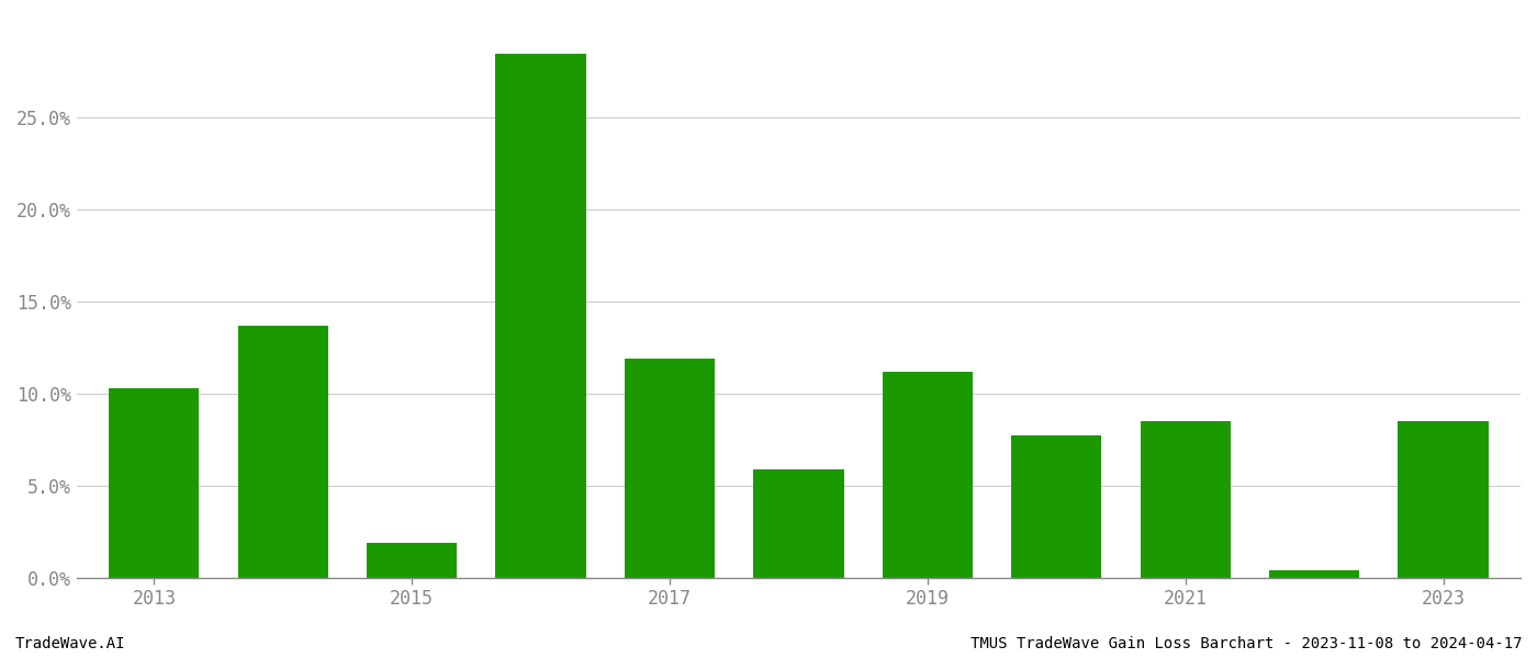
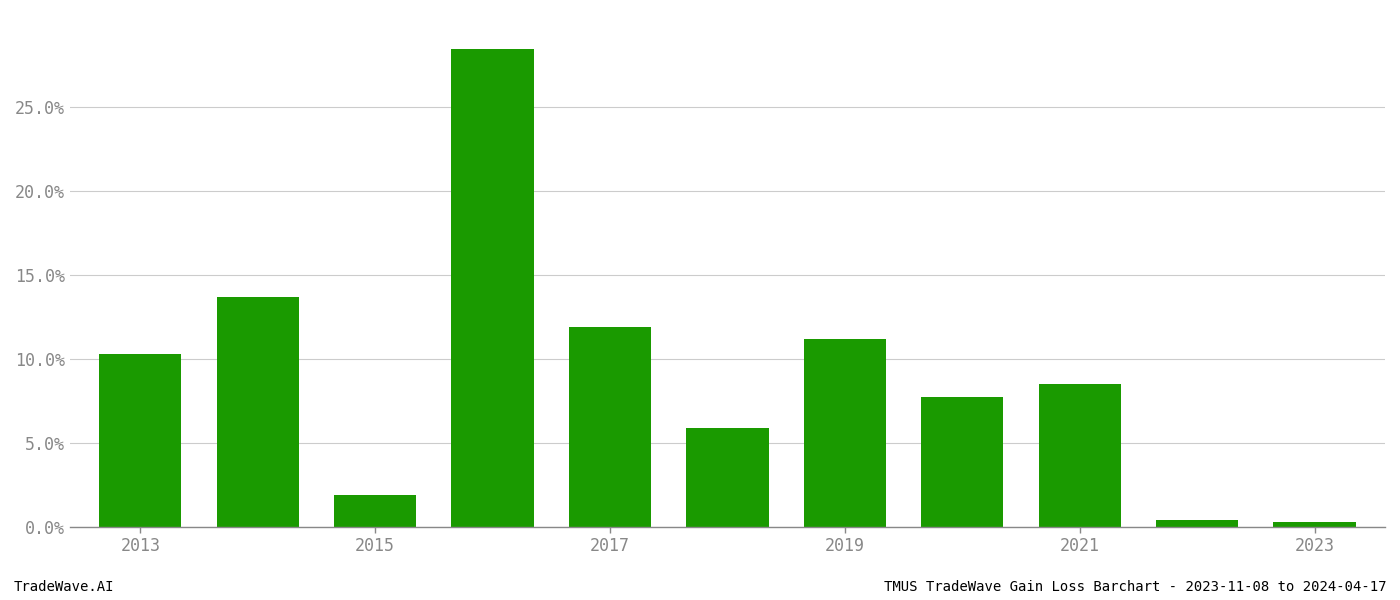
2023: 8.5% -> 0.3%
